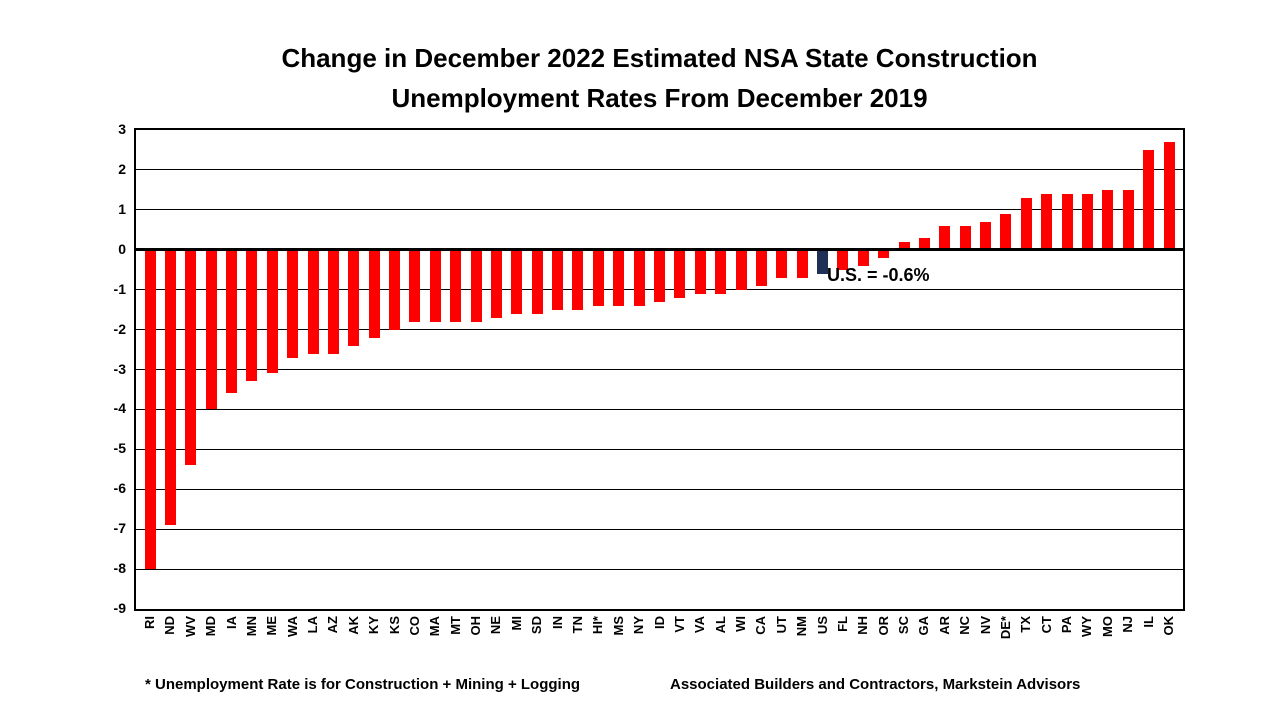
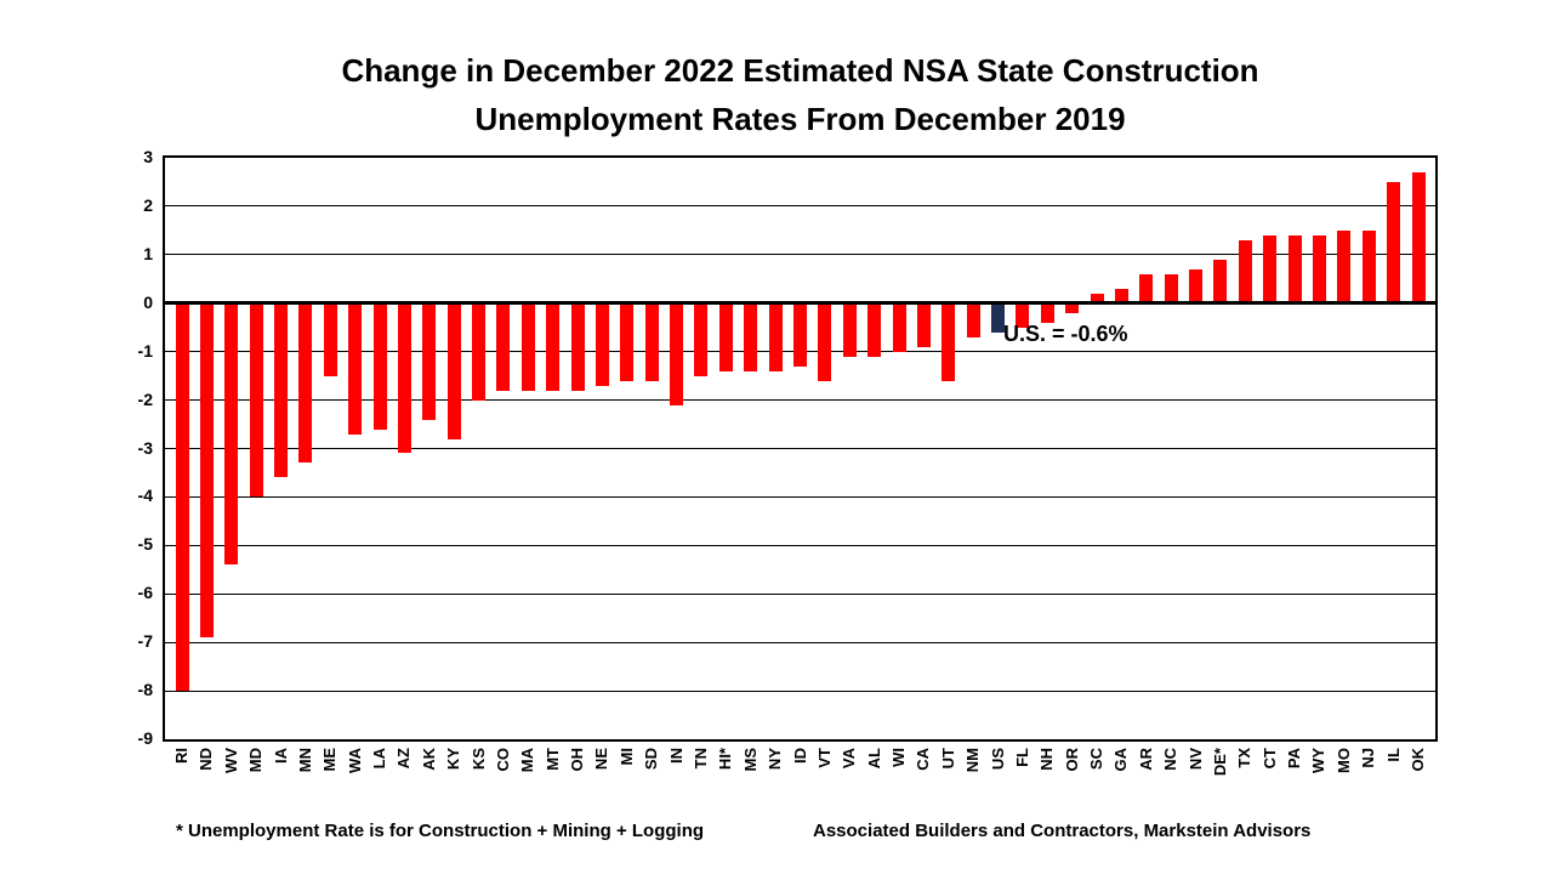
ME: -3.1 -> -1.5
AZ: -2.6 -> -3.1
KY: -2.2 -> -2.8
IN: -1.5 -> -2.1
VT: -1.2 -> -1.6
UT: -0.7 -> -1.6
